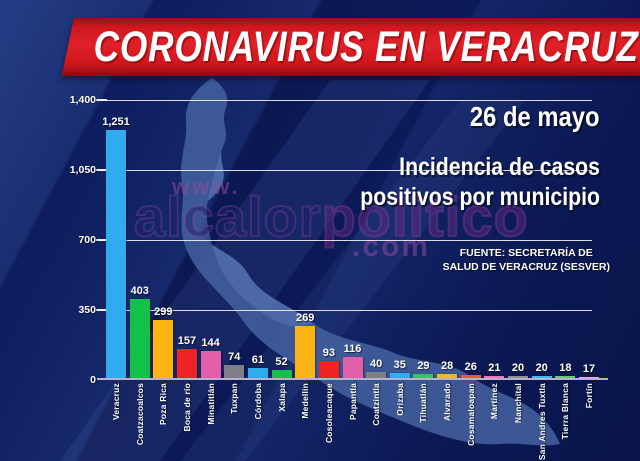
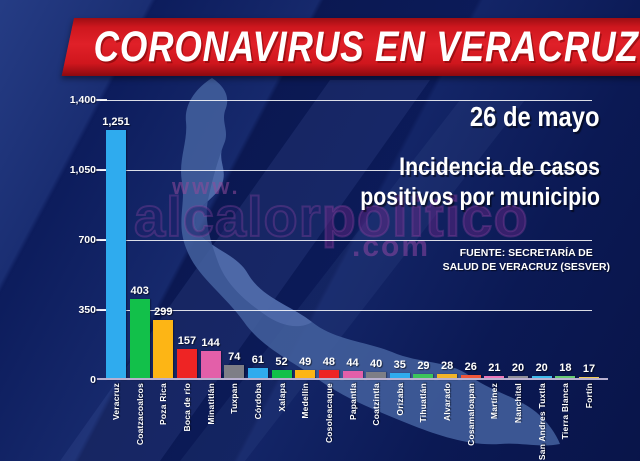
Medellín: 269 -> 49
Cosoleacaque: 93 -> 48
Papantla: 116 -> 44
